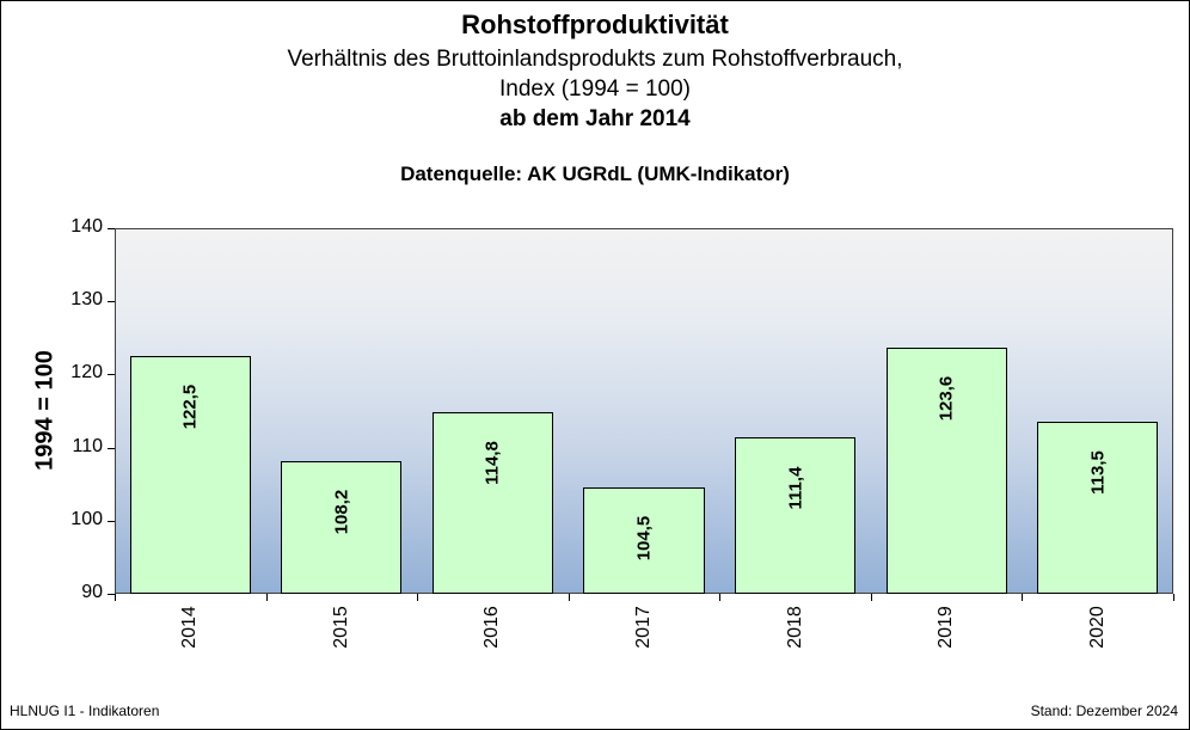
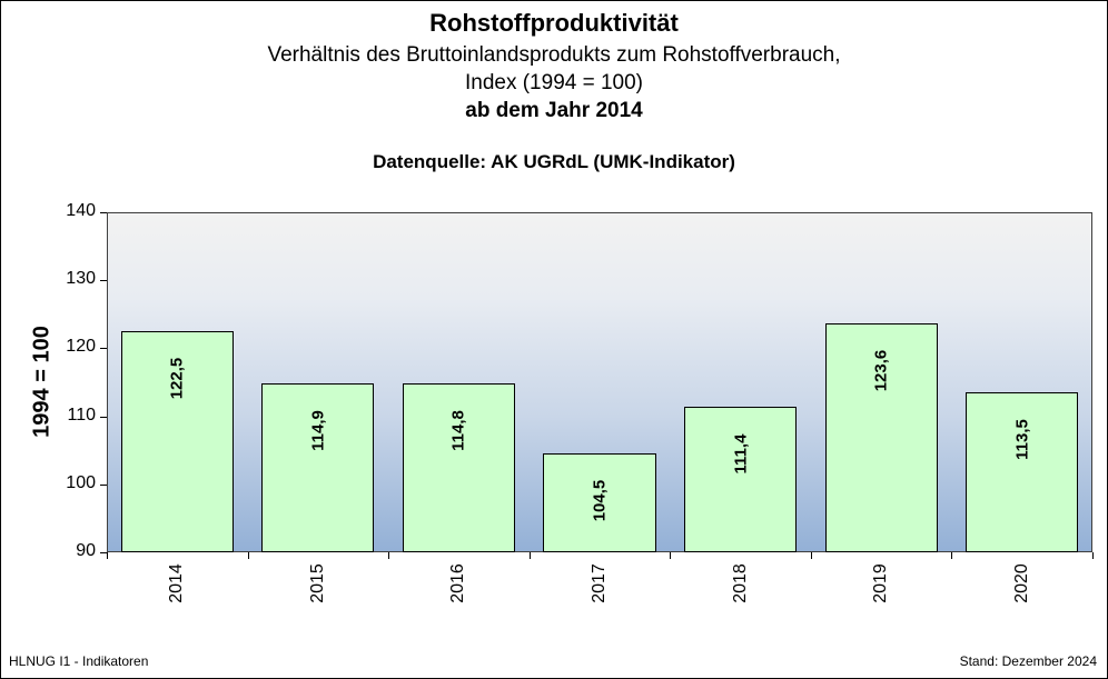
2015: 108,2 -> 114,9
